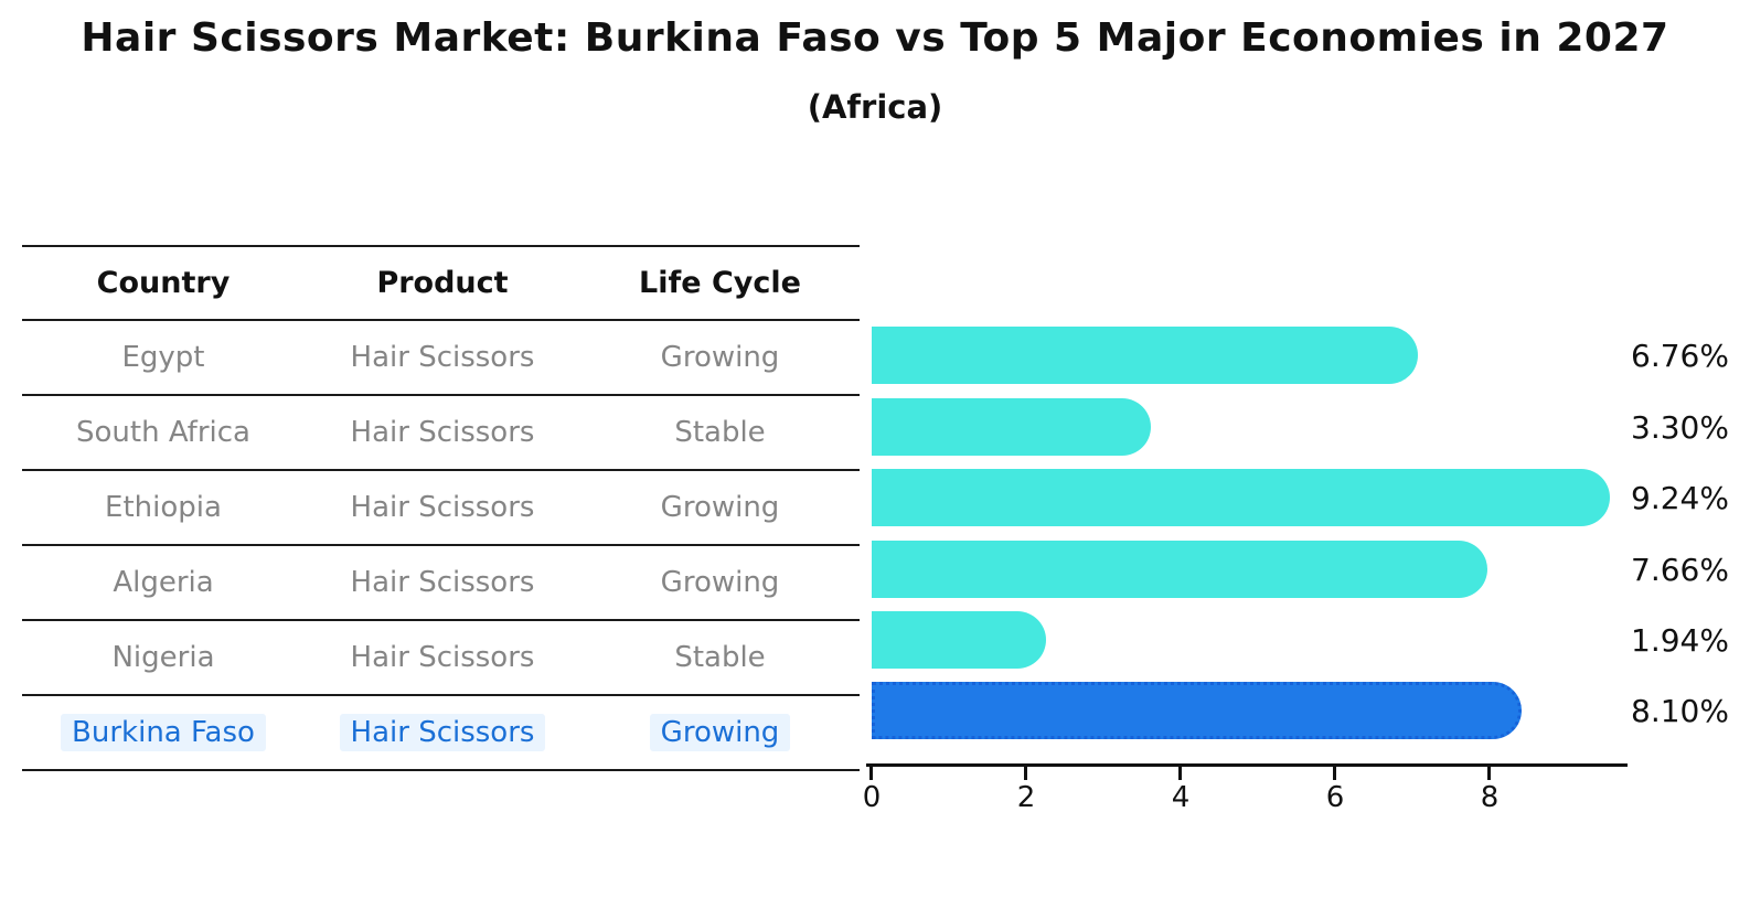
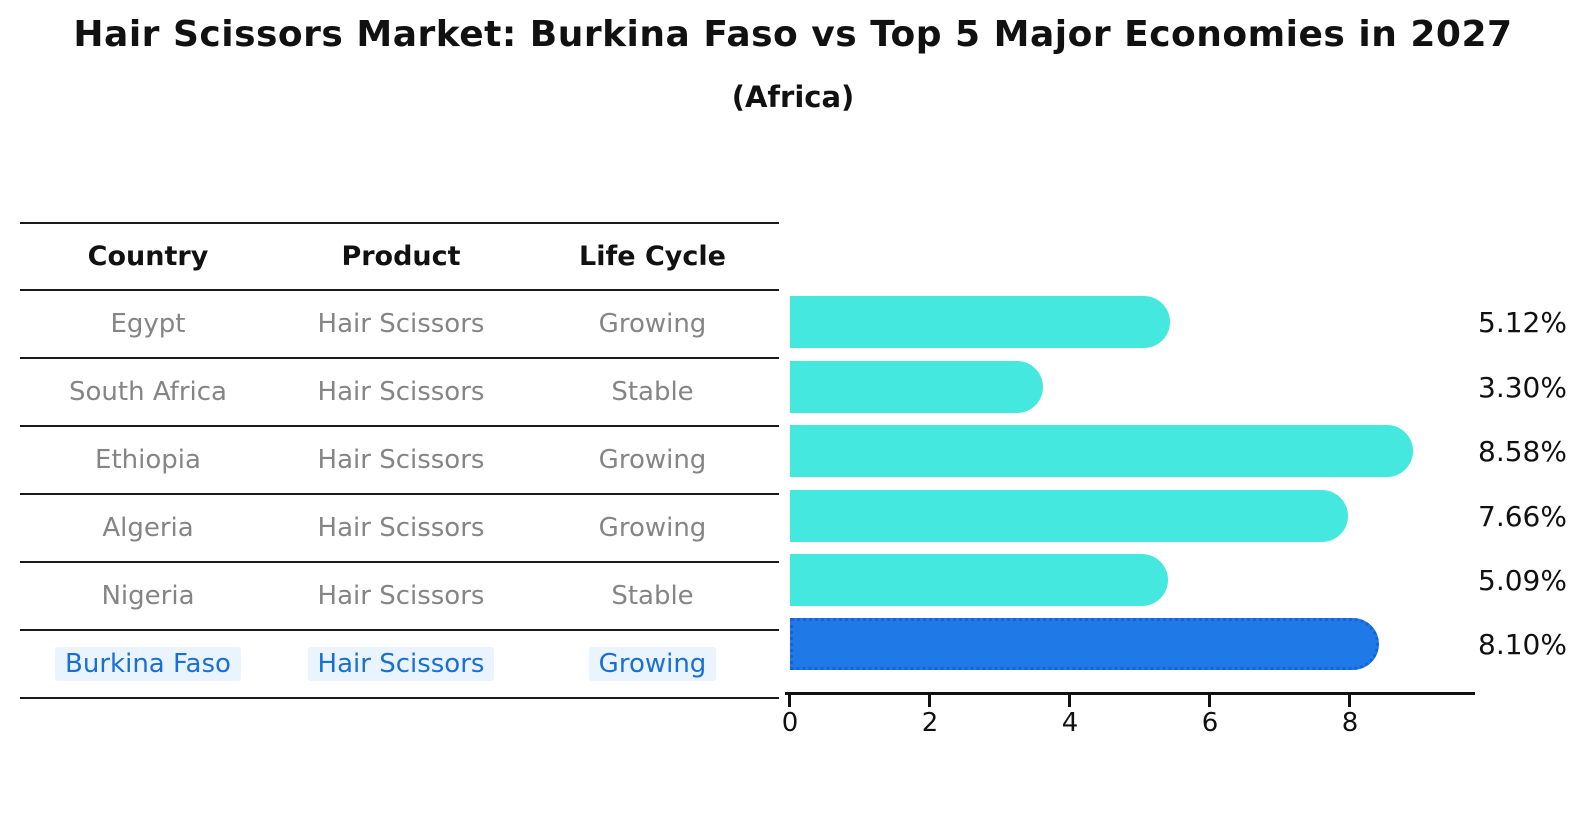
Egypt: 6.76% -> 5.12%
Ethiopia: 9.24% -> 8.58%
Nigeria: 1.94% -> 5.09%
